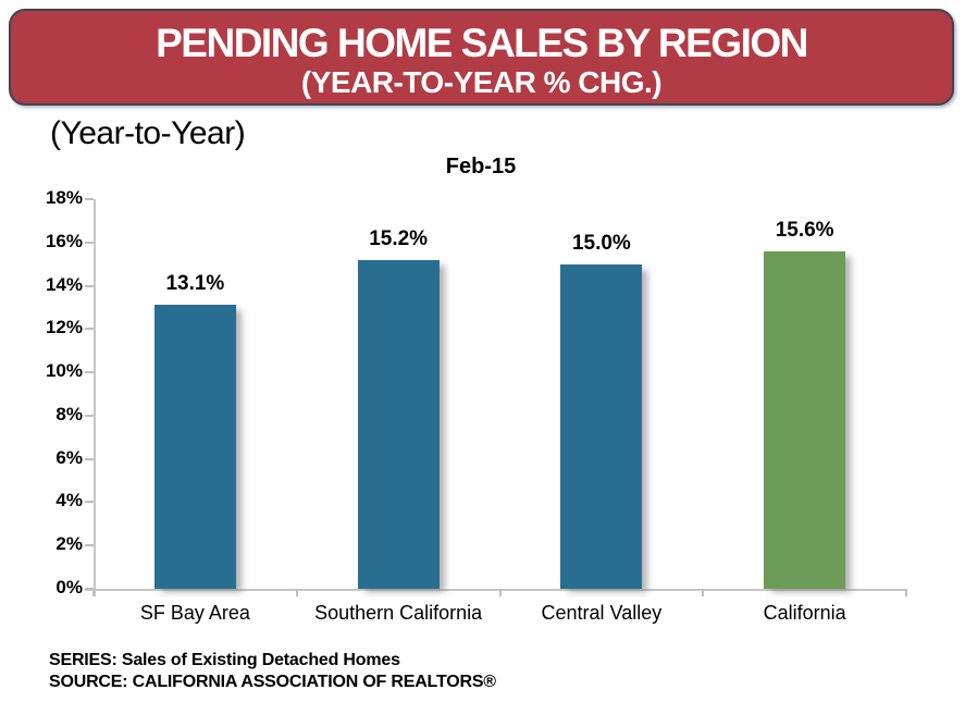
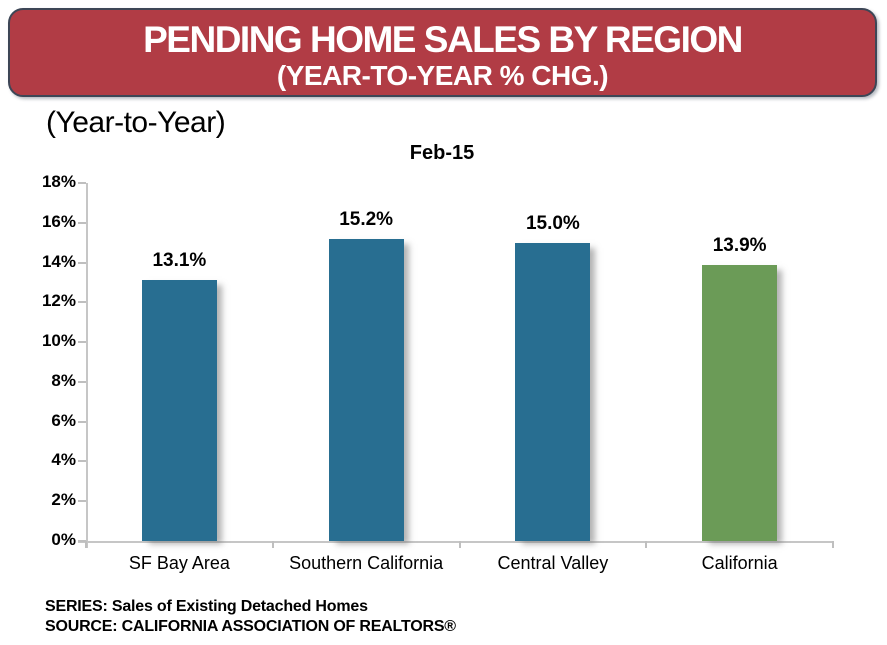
California: 15.6% -> 13.9%
